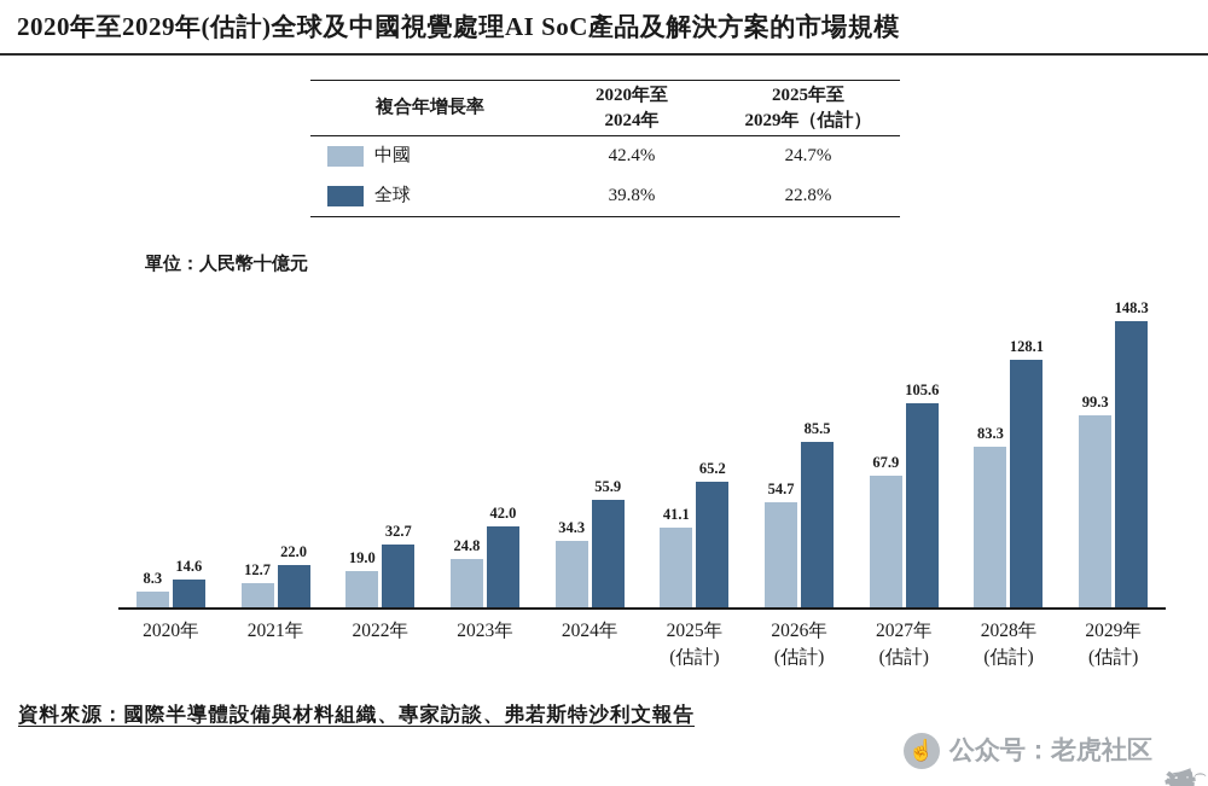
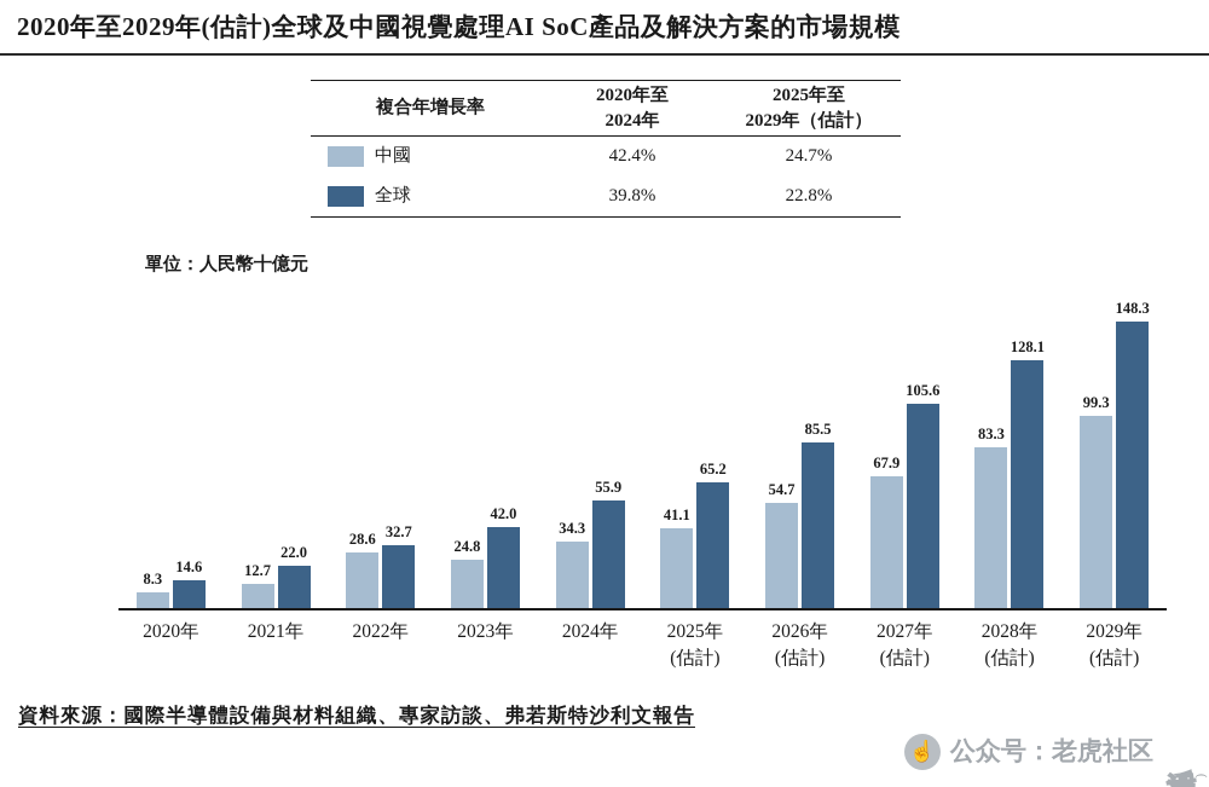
中國/2022年: 19.0 -> 28.6
